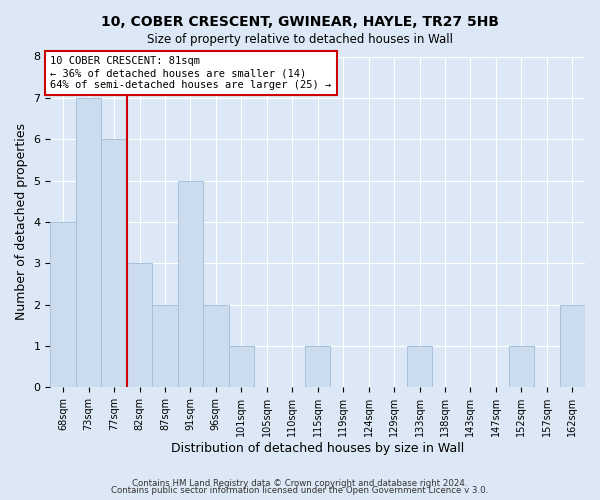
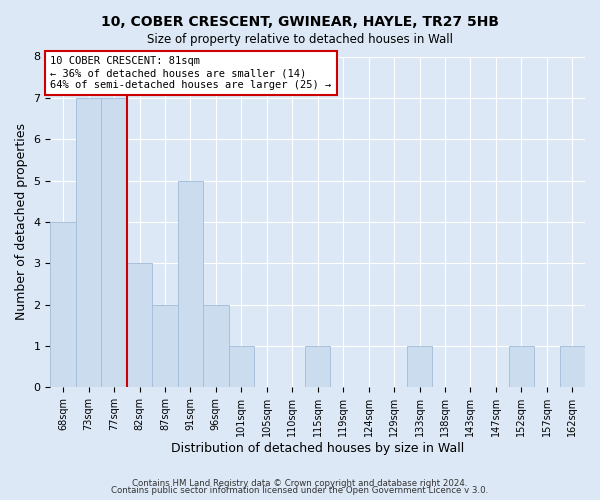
77sqm: 6 -> 7
162sqm: 2 -> 1
